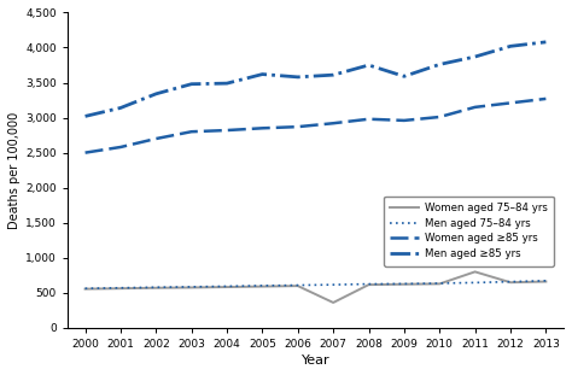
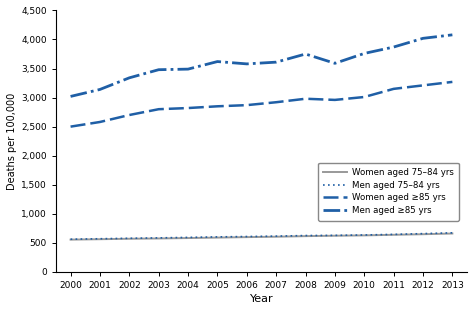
Women aged 75–84 yrs/2007: 360 -> 600
Women aged 75–84 yrs/2011: 800 -> 640
